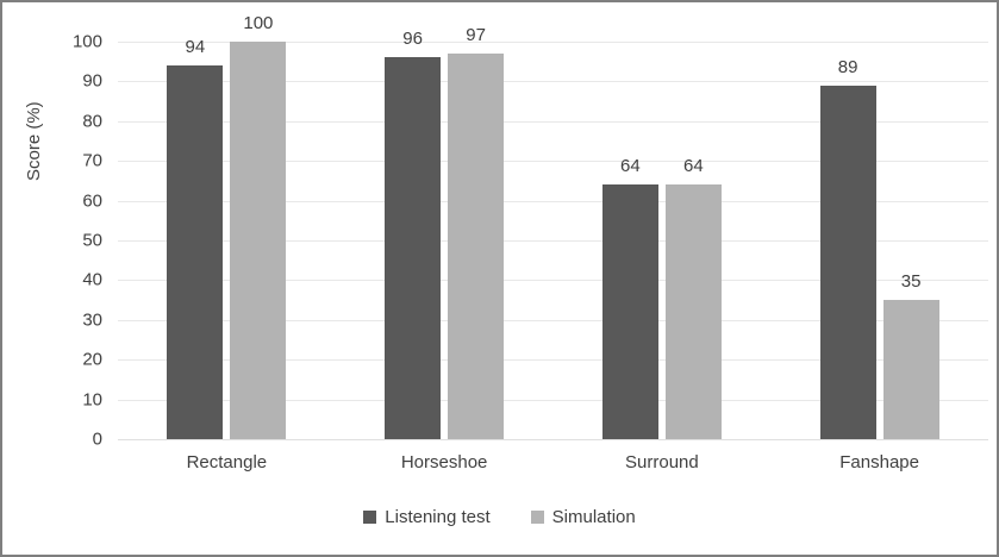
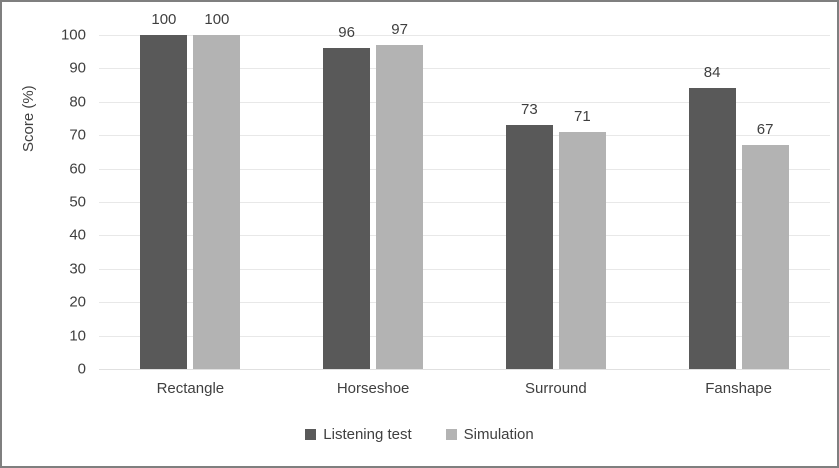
Listening test/Rectangle: 94 -> 100
Listening test/Surround: 64 -> 73
Simulation/Surround: 64 -> 71
Listening test/Fanshape: 89 -> 84
Simulation/Fanshape: 35 -> 67
